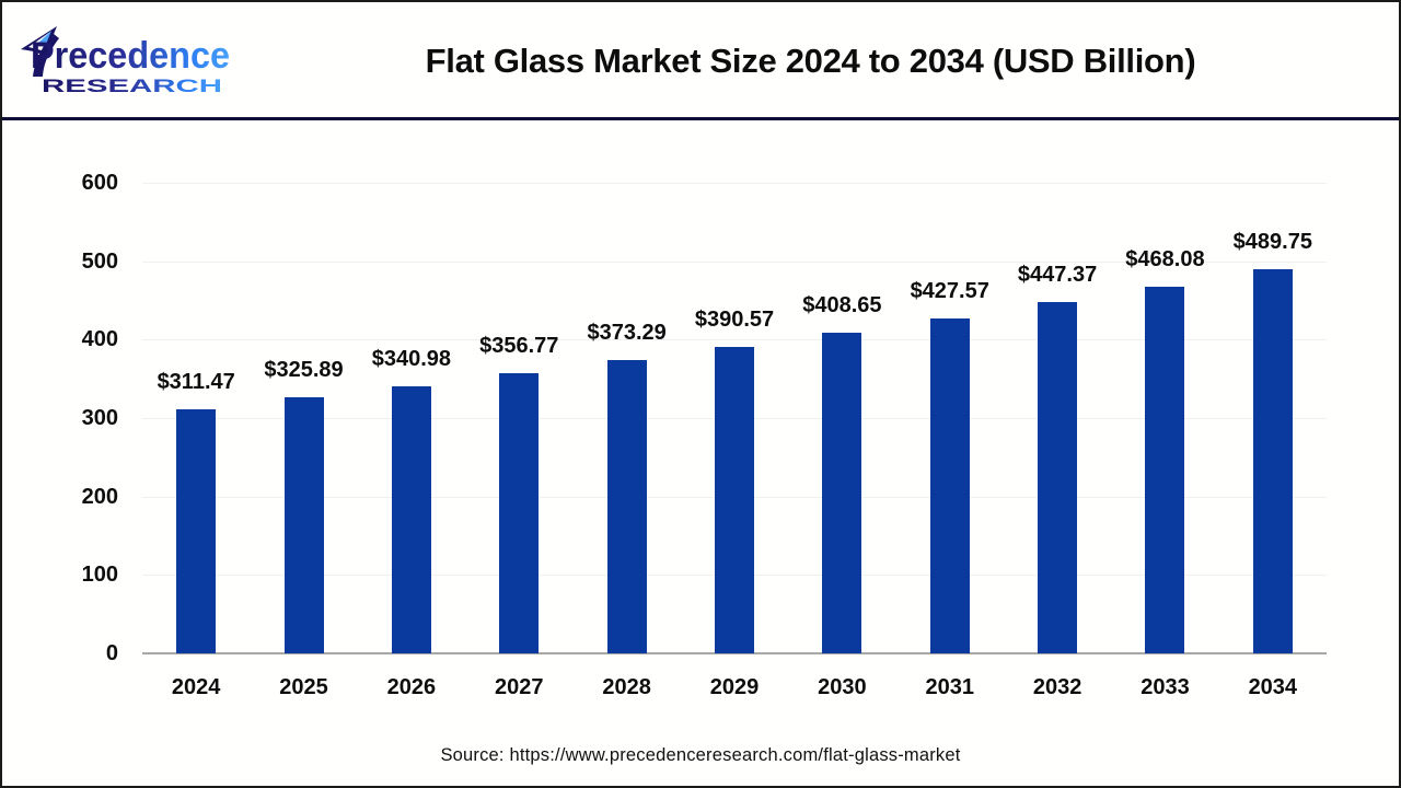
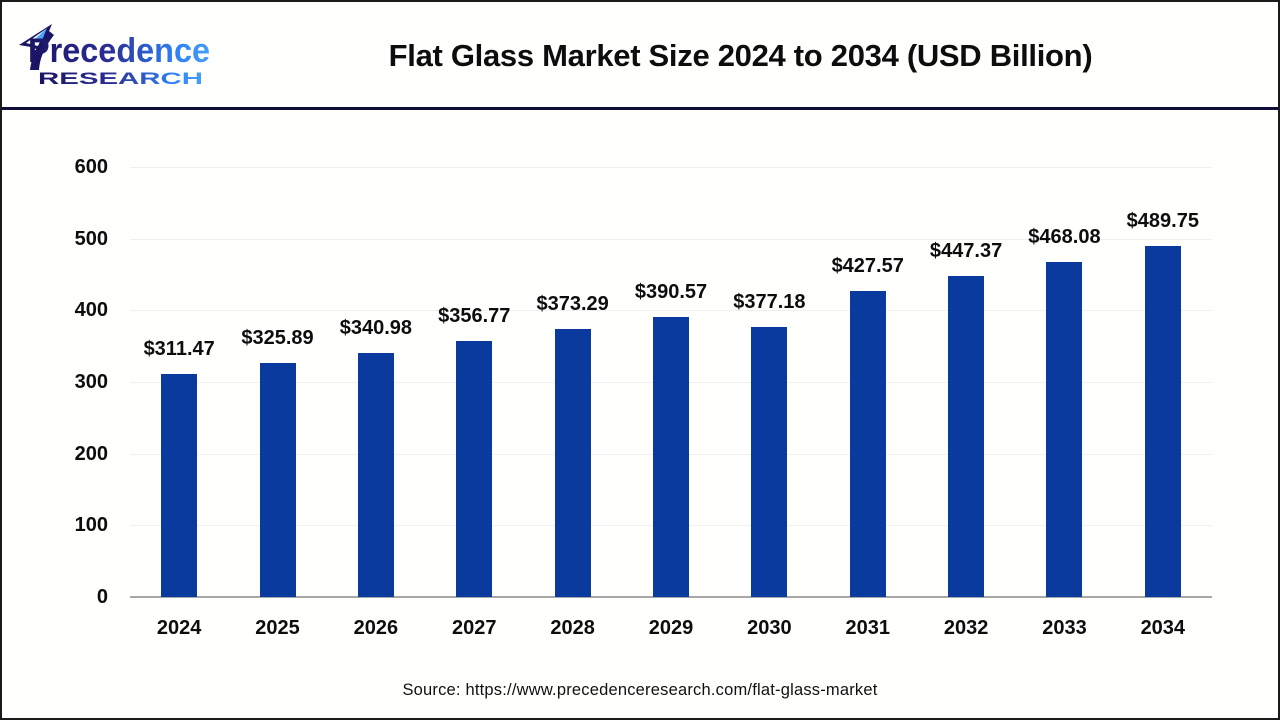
2030: $408.65 -> $377.18
